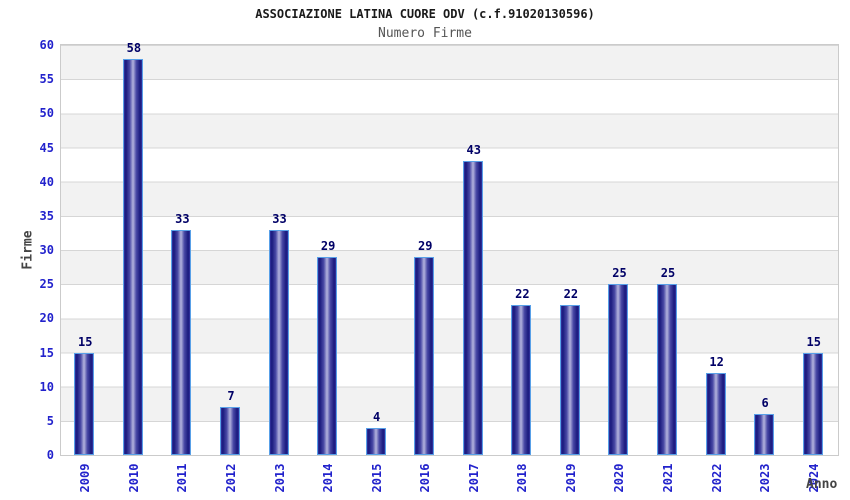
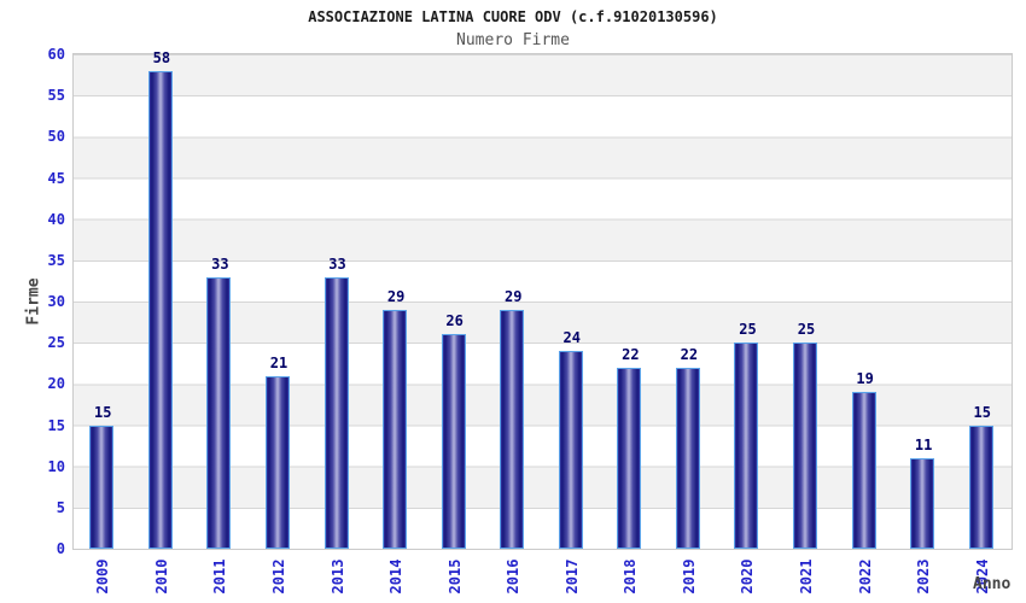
2012: 7 -> 21
2015: 4 -> 26
2017: 43 -> 24
2022: 12 -> 19
2023: 6 -> 11
